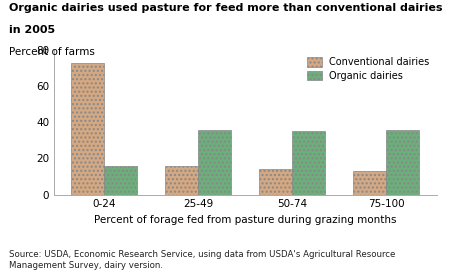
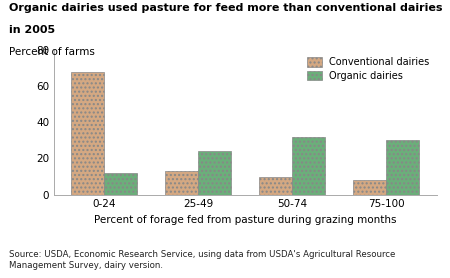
Conventional dairies/0-24: 73 -> 68
Organic dairies/0-24: 16 -> 12
Conventional dairies/25-49: 16 -> 13
Organic dairies/25-49: 36 -> 24
Conventional dairies/50-74: 14 -> 10
Organic dairies/50-74: 35 -> 32
Conventional dairies/75-100: 13 -> 8
Organic dairies/75-100: 36 -> 30
